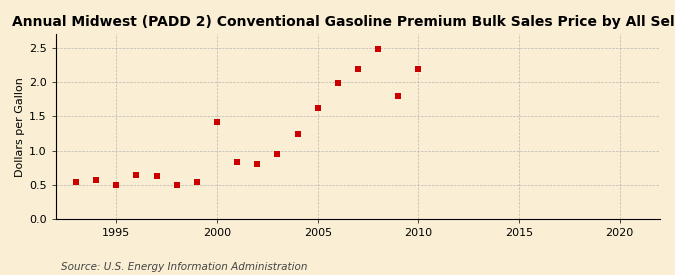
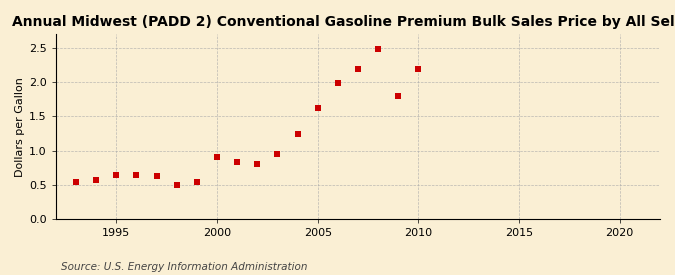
1995: 0.50 -> 0.65
2000: 1.42 -> 0.90
